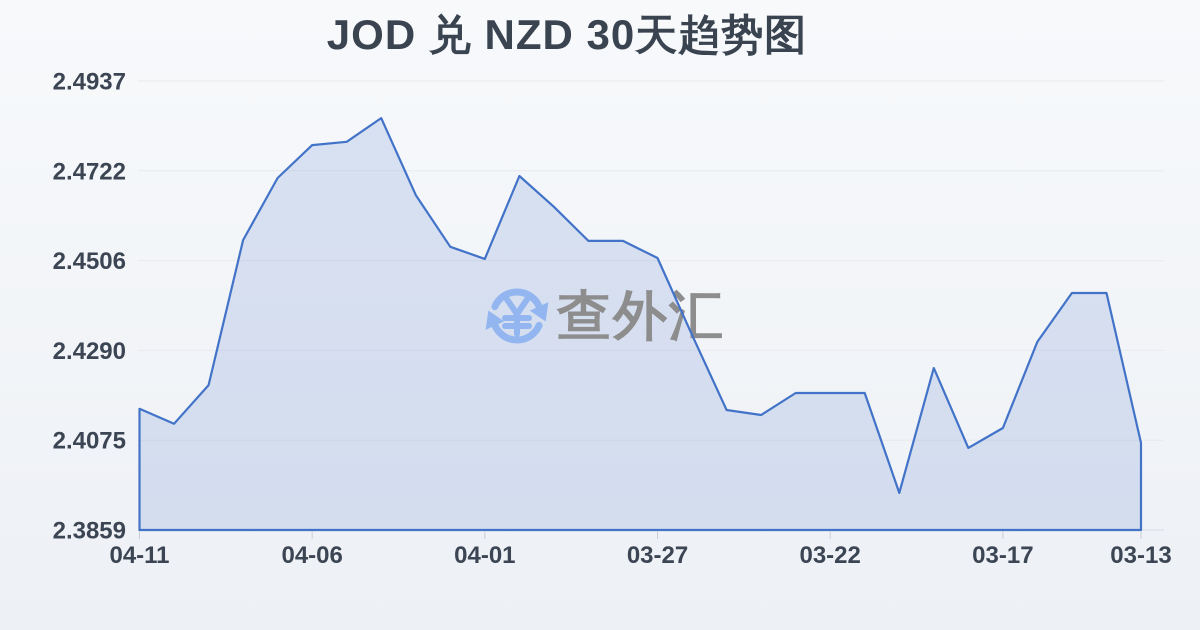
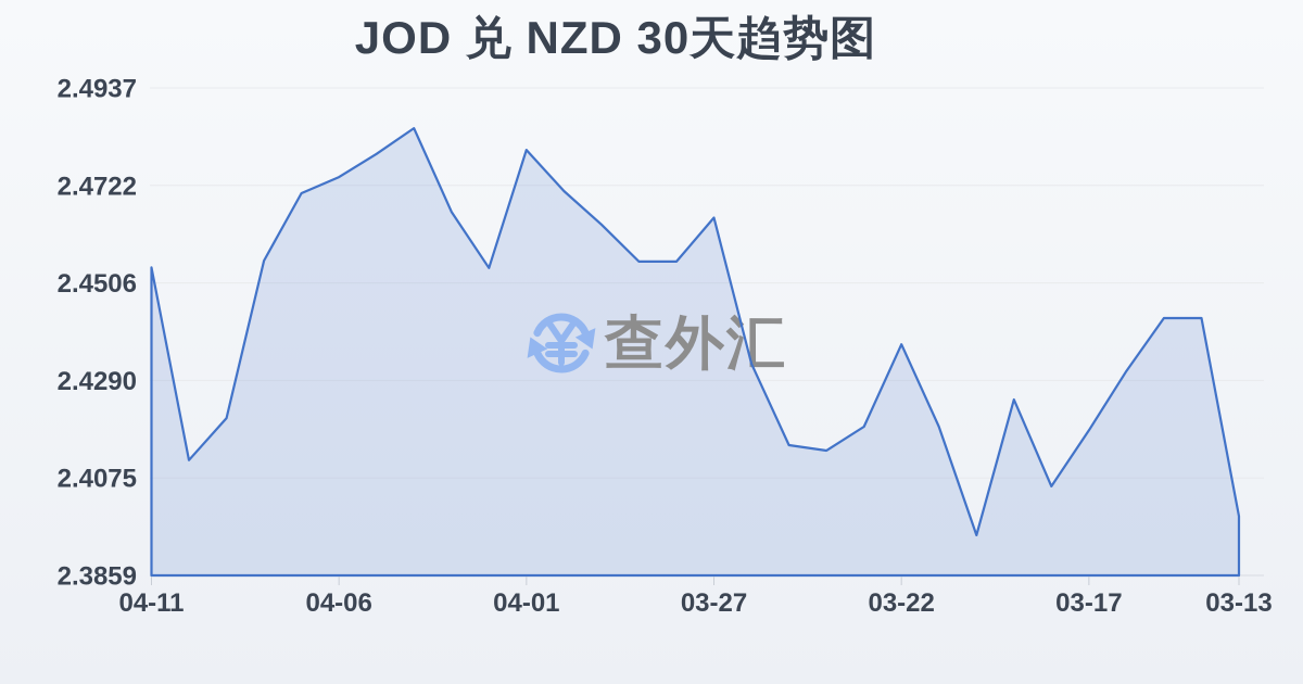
04-11: 2.415 -> 2.454
04-06: 2.478 -> 2.474
04-01: 2.451 -> 2.480
03-27: 2.451 -> 2.465
03-22: 2.419 -> 2.437
03-17: 2.410 -> 2.418
03-13: 2.407 -> 2.399
